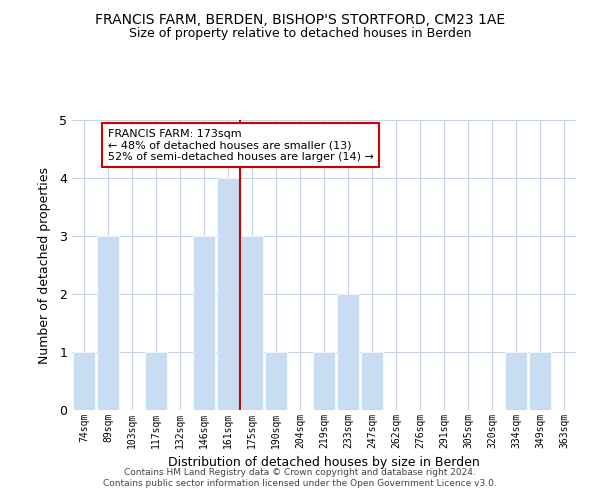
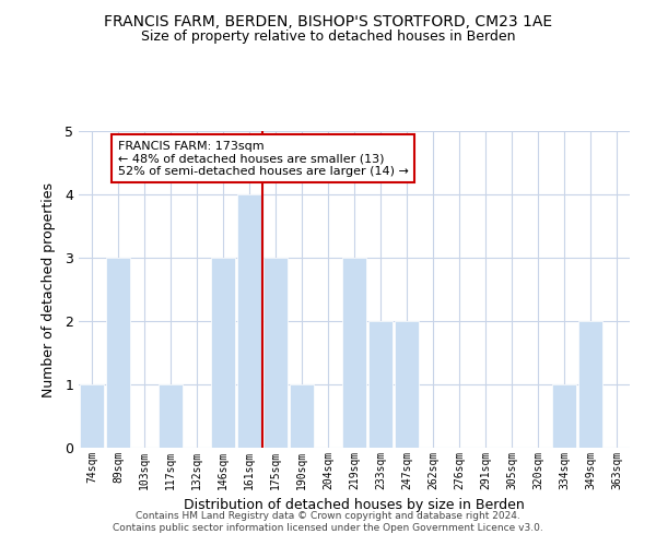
219sqm: 1 -> 3
247sqm: 1 -> 2
349sqm: 1 -> 2
